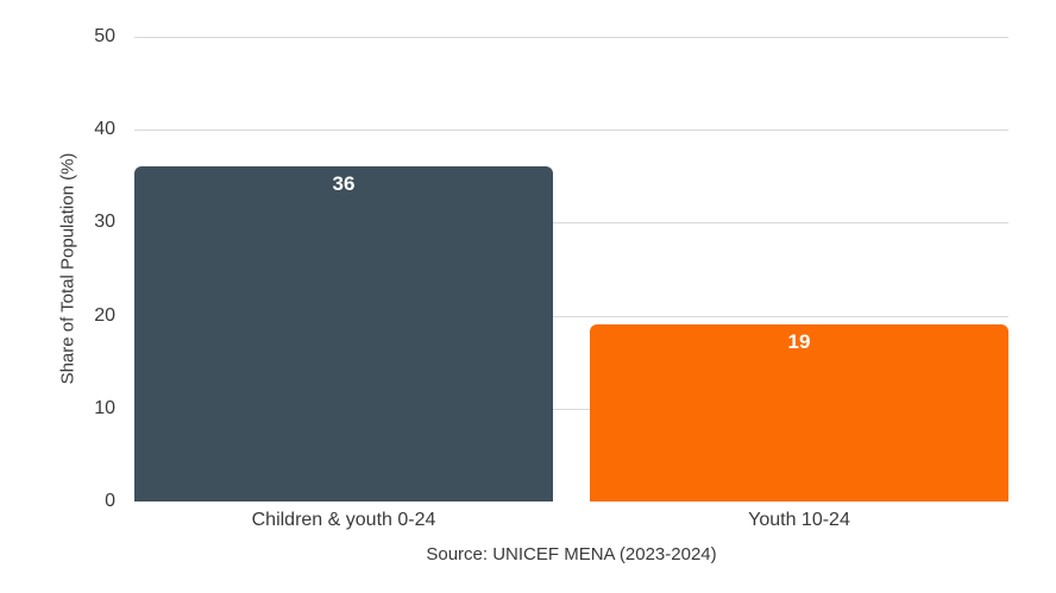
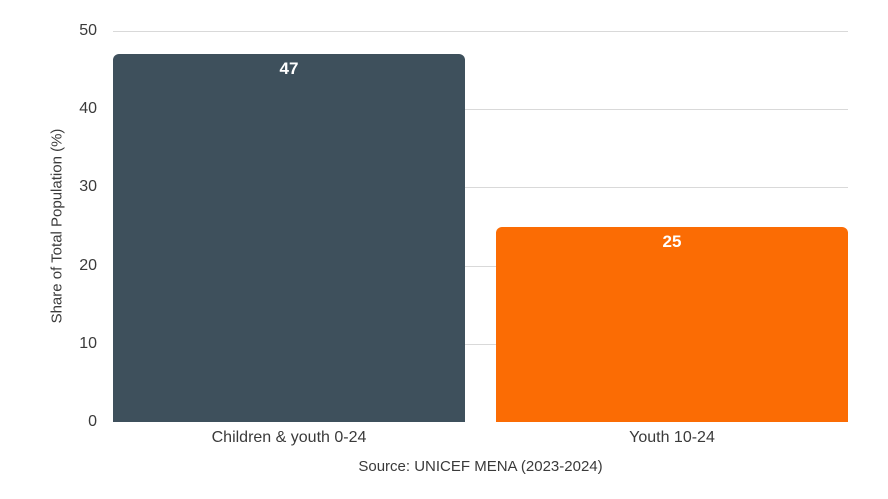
Children & youth 0-24: 36 -> 47
Youth 10-24: 19 -> 25
